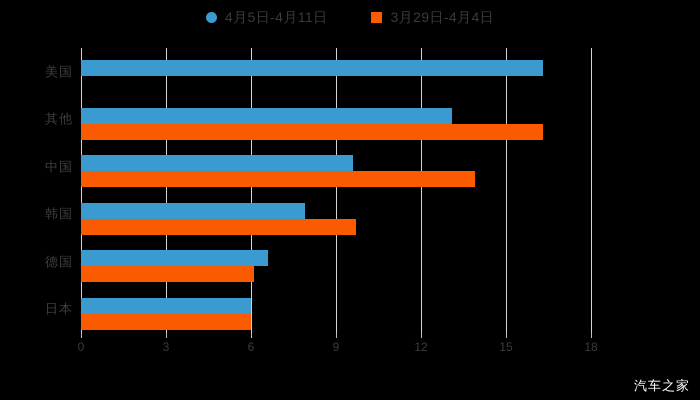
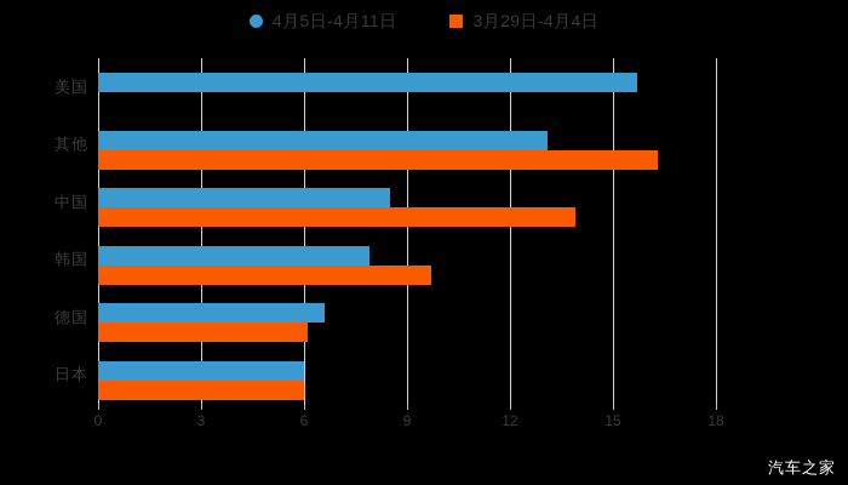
4月5日-4月11日/美国: 16.3 -> 15.7
4月5日-4月11日/中国: 9.6 -> 8.5
